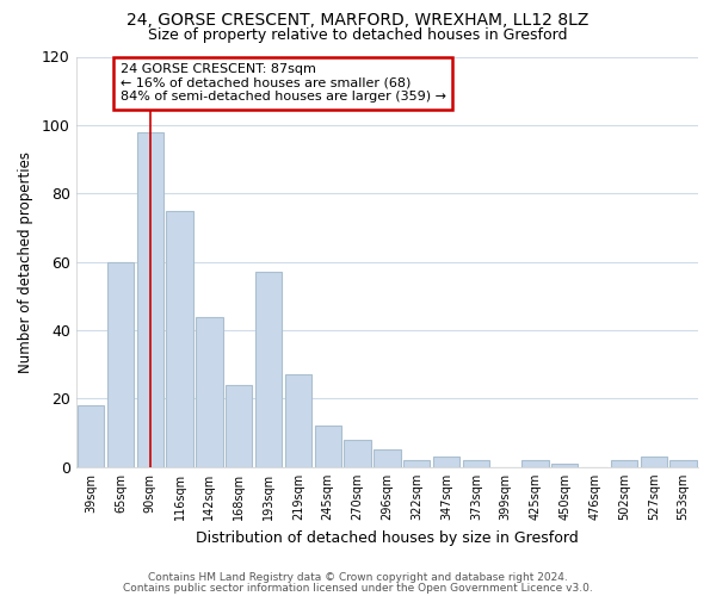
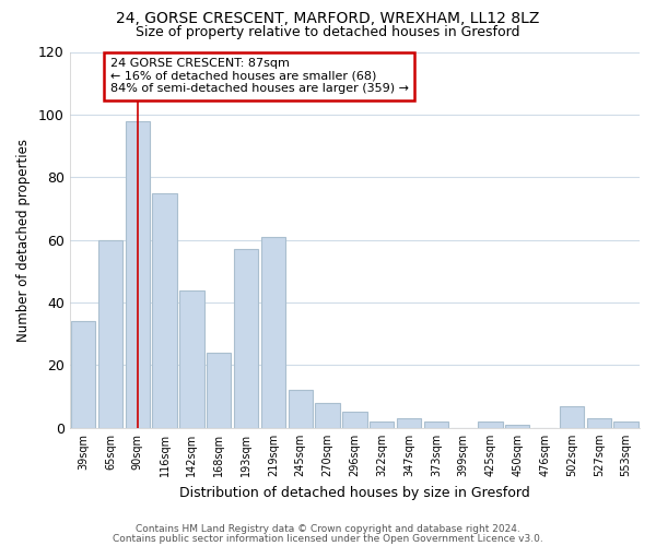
39sqm: 18 -> 34
219sqm: 27 -> 61
502sqm: 2 -> 7
